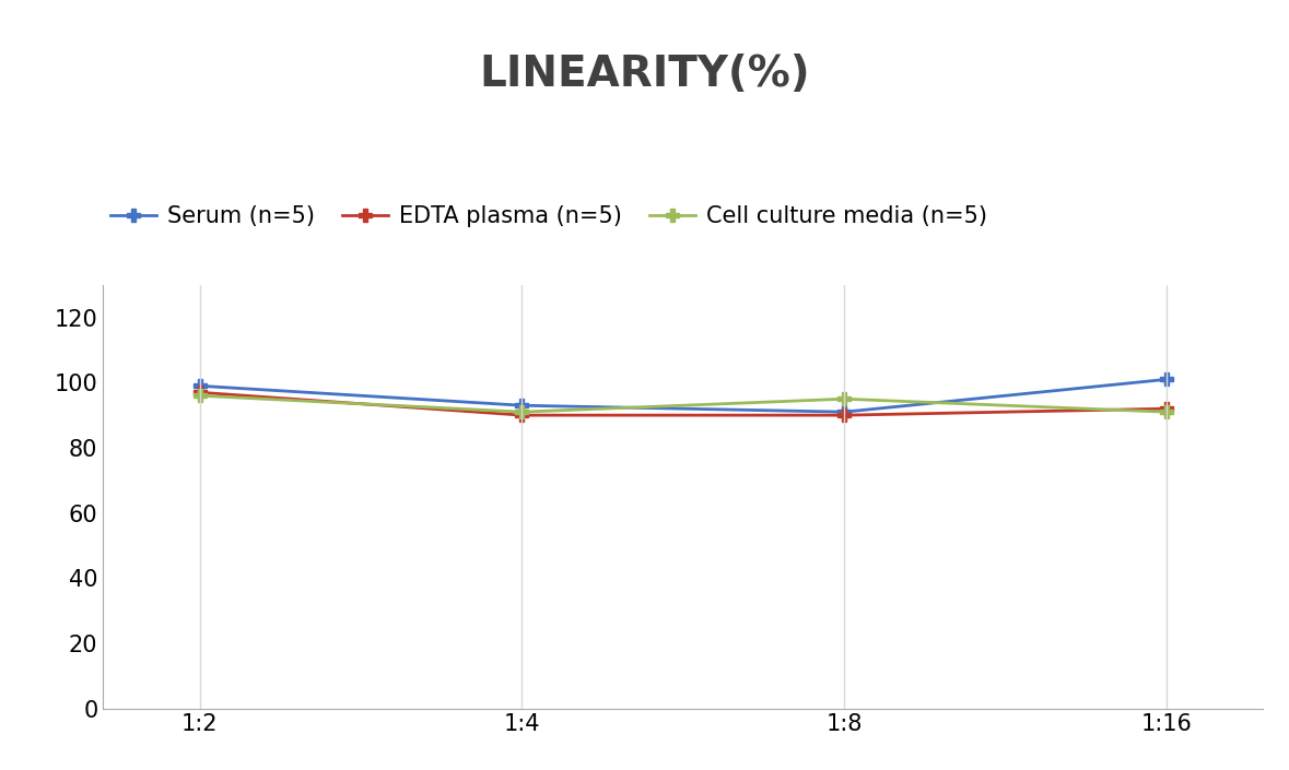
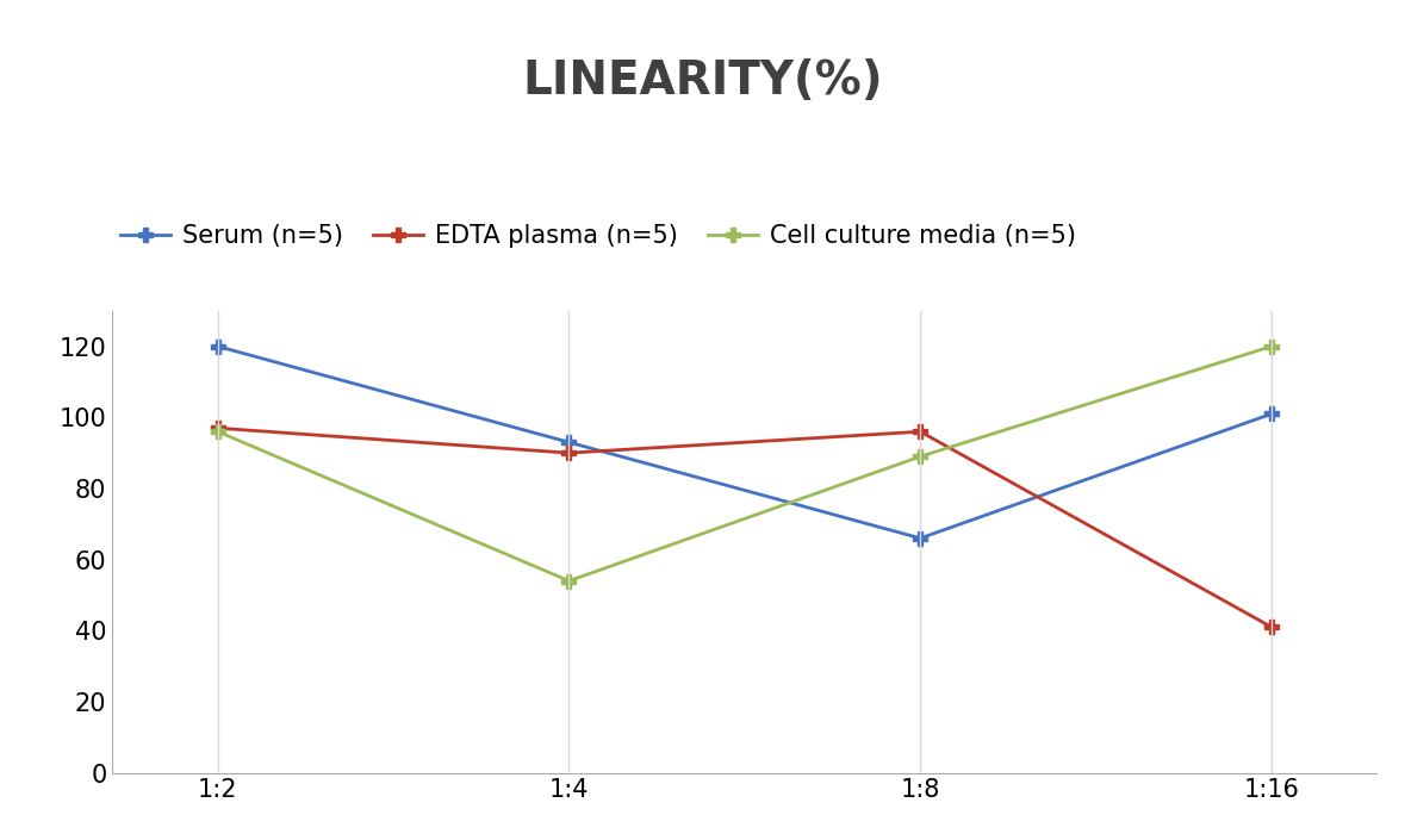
Serum (n=5)/1:2: 99 -> 120
Cell culture media (n=5)/1:4: 91 -> 54
Serum (n=5)/1:8: 91 -> 66
EDTA plasma (n=5)/1:8: 90 -> 96
Cell culture media (n=5)/1:8: 95 -> 89
EDTA plasma (n=5)/1:16: 92 -> 41
Cell culture media (n=5)/1:16: 91 -> 120
